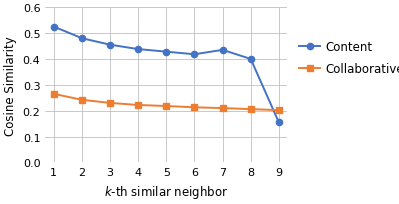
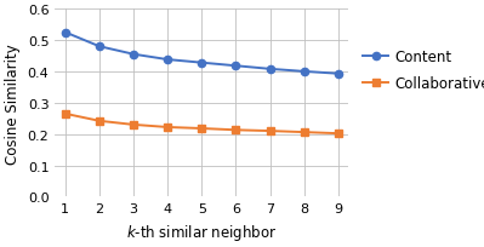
Content/7: 0.435 -> 0.408
Content/9: 0.155 -> 0.393
